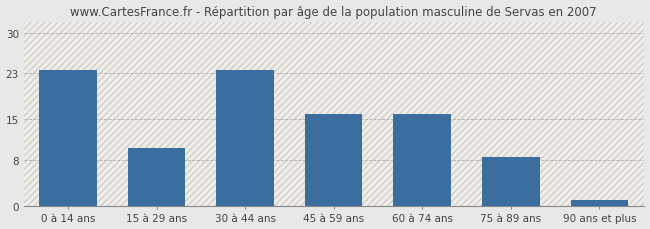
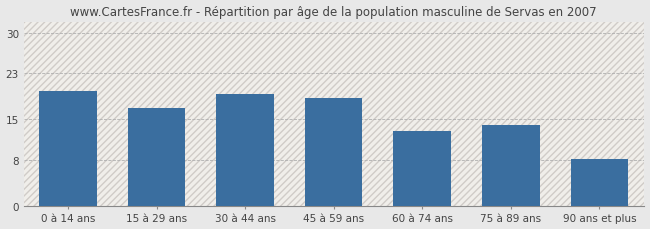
0 à 14 ans: 23.5 -> 20.0
15 à 29 ans: 10.0 -> 17.0
30 à 44 ans: 23.5 -> 19.4
45 à 59 ans: 16.0 -> 18.8
60 à 74 ans: 16.0 -> 13.0
75 à 89 ans: 8.5 -> 14.0
90 ans et plus: 1.0 -> 8.2
